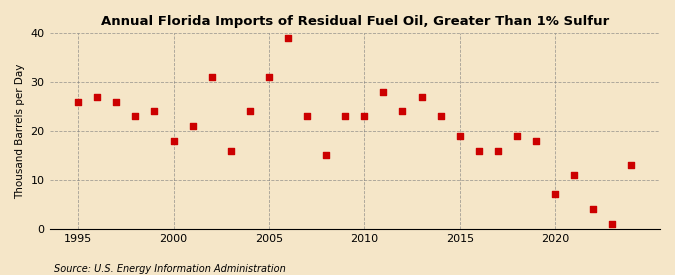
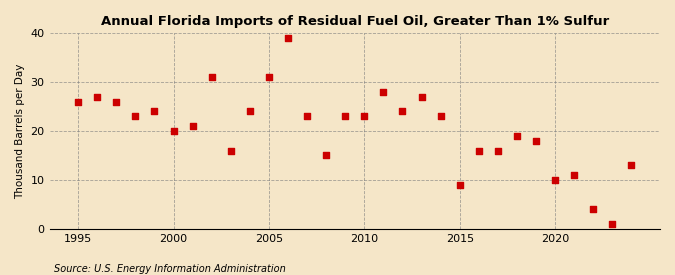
2000: 18 -> 20
2015: 19 -> 9
2020: 7 -> 10
